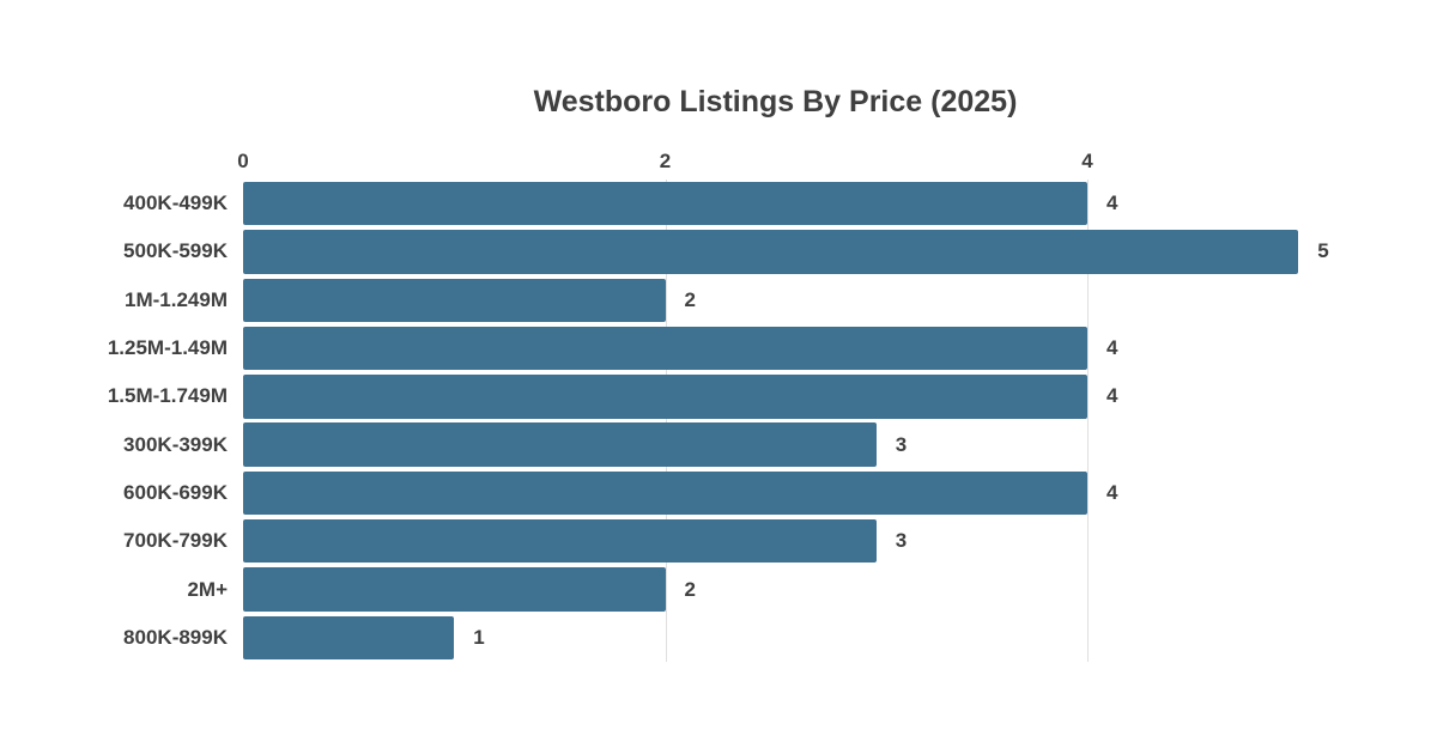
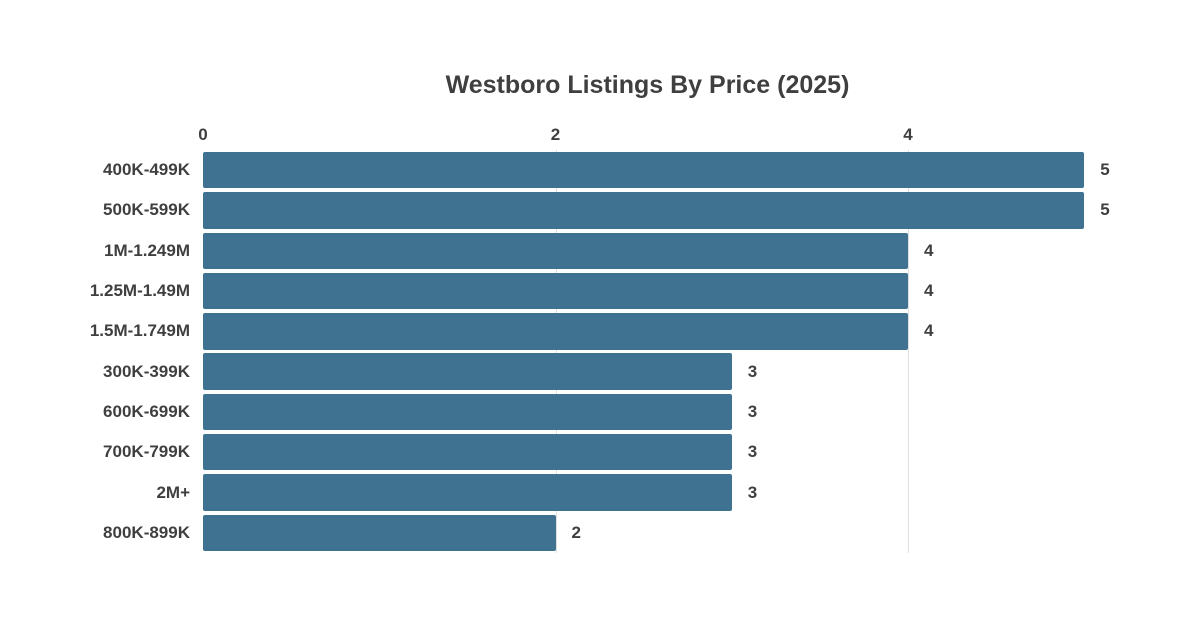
400K-499K: 4 -> 5
1M-1.249M: 2 -> 4
600K-699K: 4 -> 3
2M+: 2 -> 3
800K-899K: 1 -> 2
